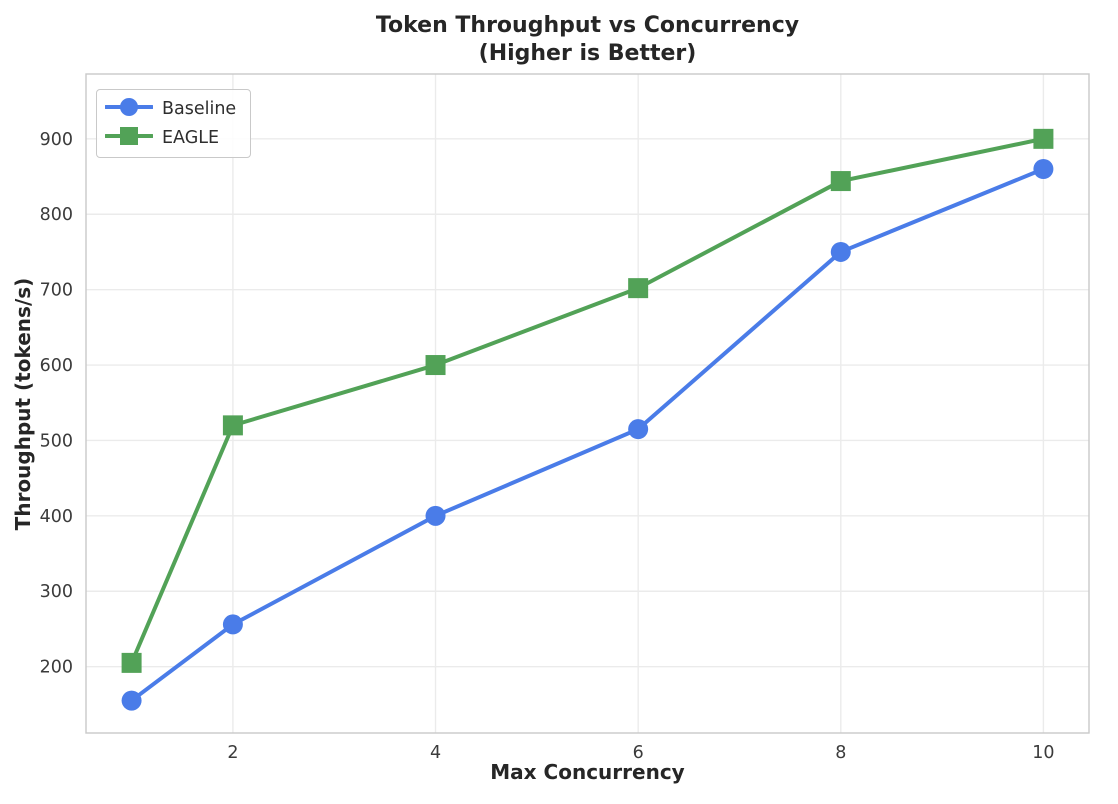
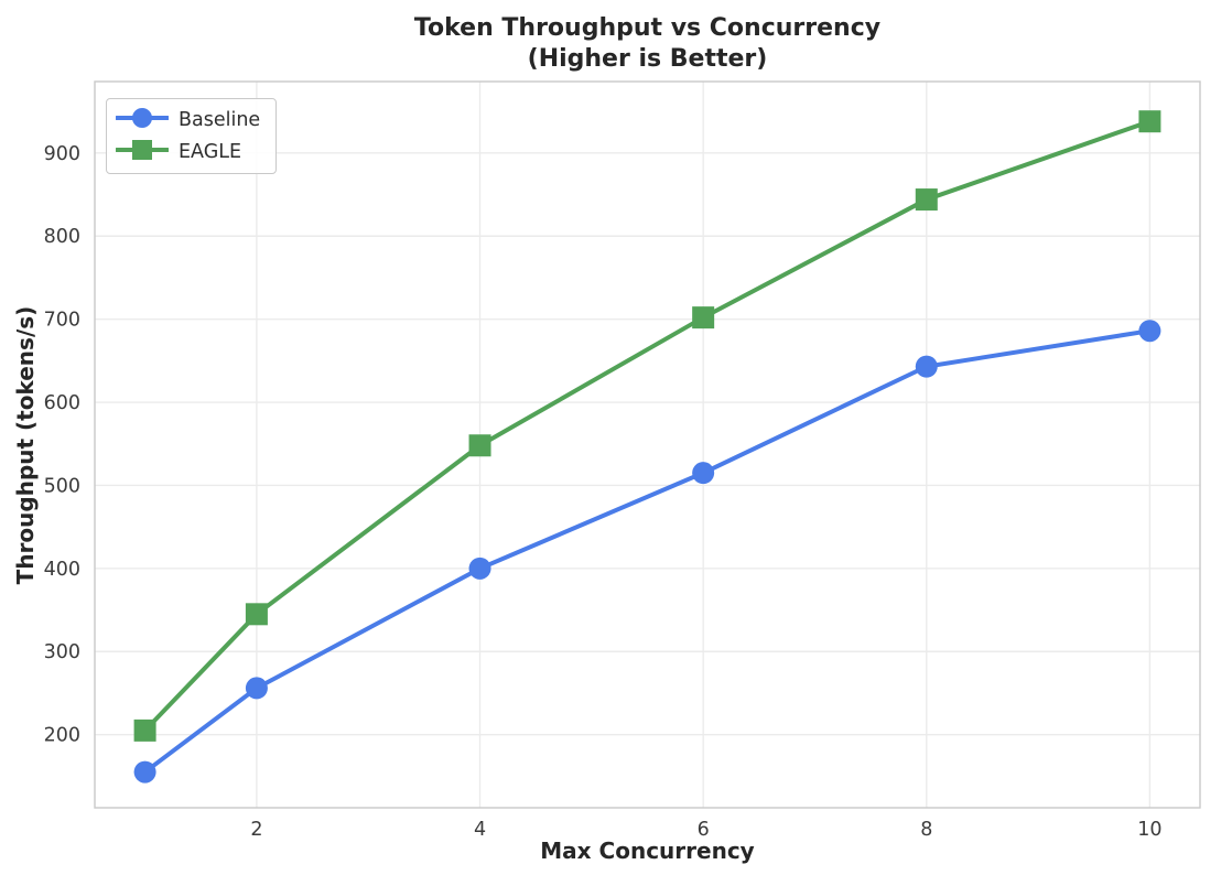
EAGLE/2: 520 -> 340
EAGLE/4: 600 -> 550
Baseline/8: 750 -> 640
Baseline/10: 860 -> 690
EAGLE/10: 900 -> 940
